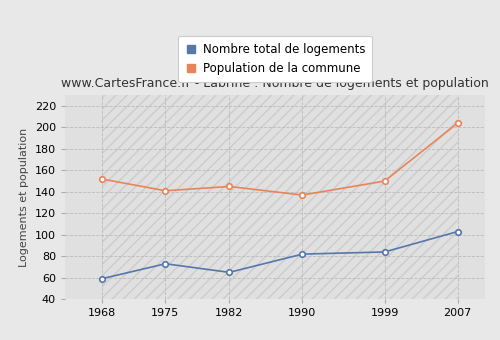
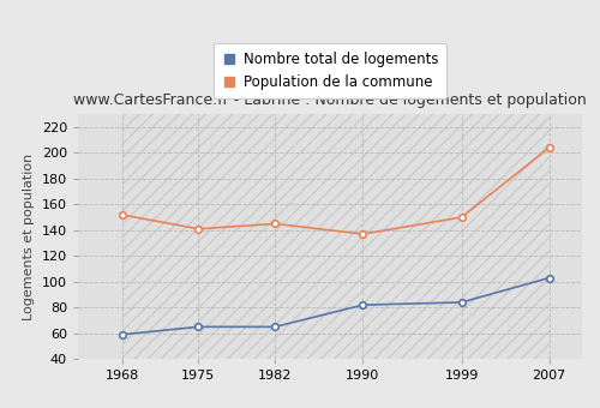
Nombre total de logements/1975: 73 -> 65
